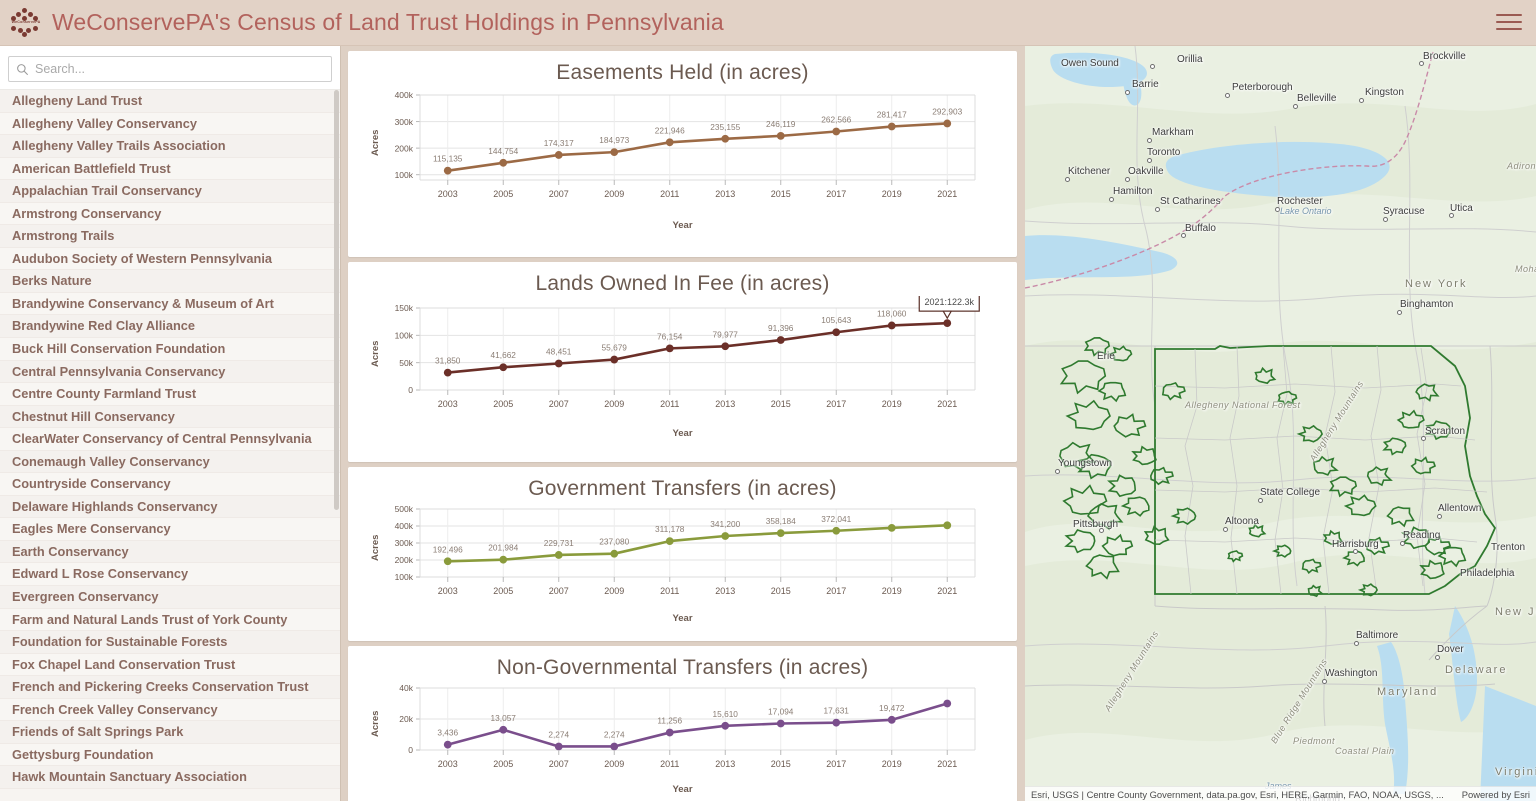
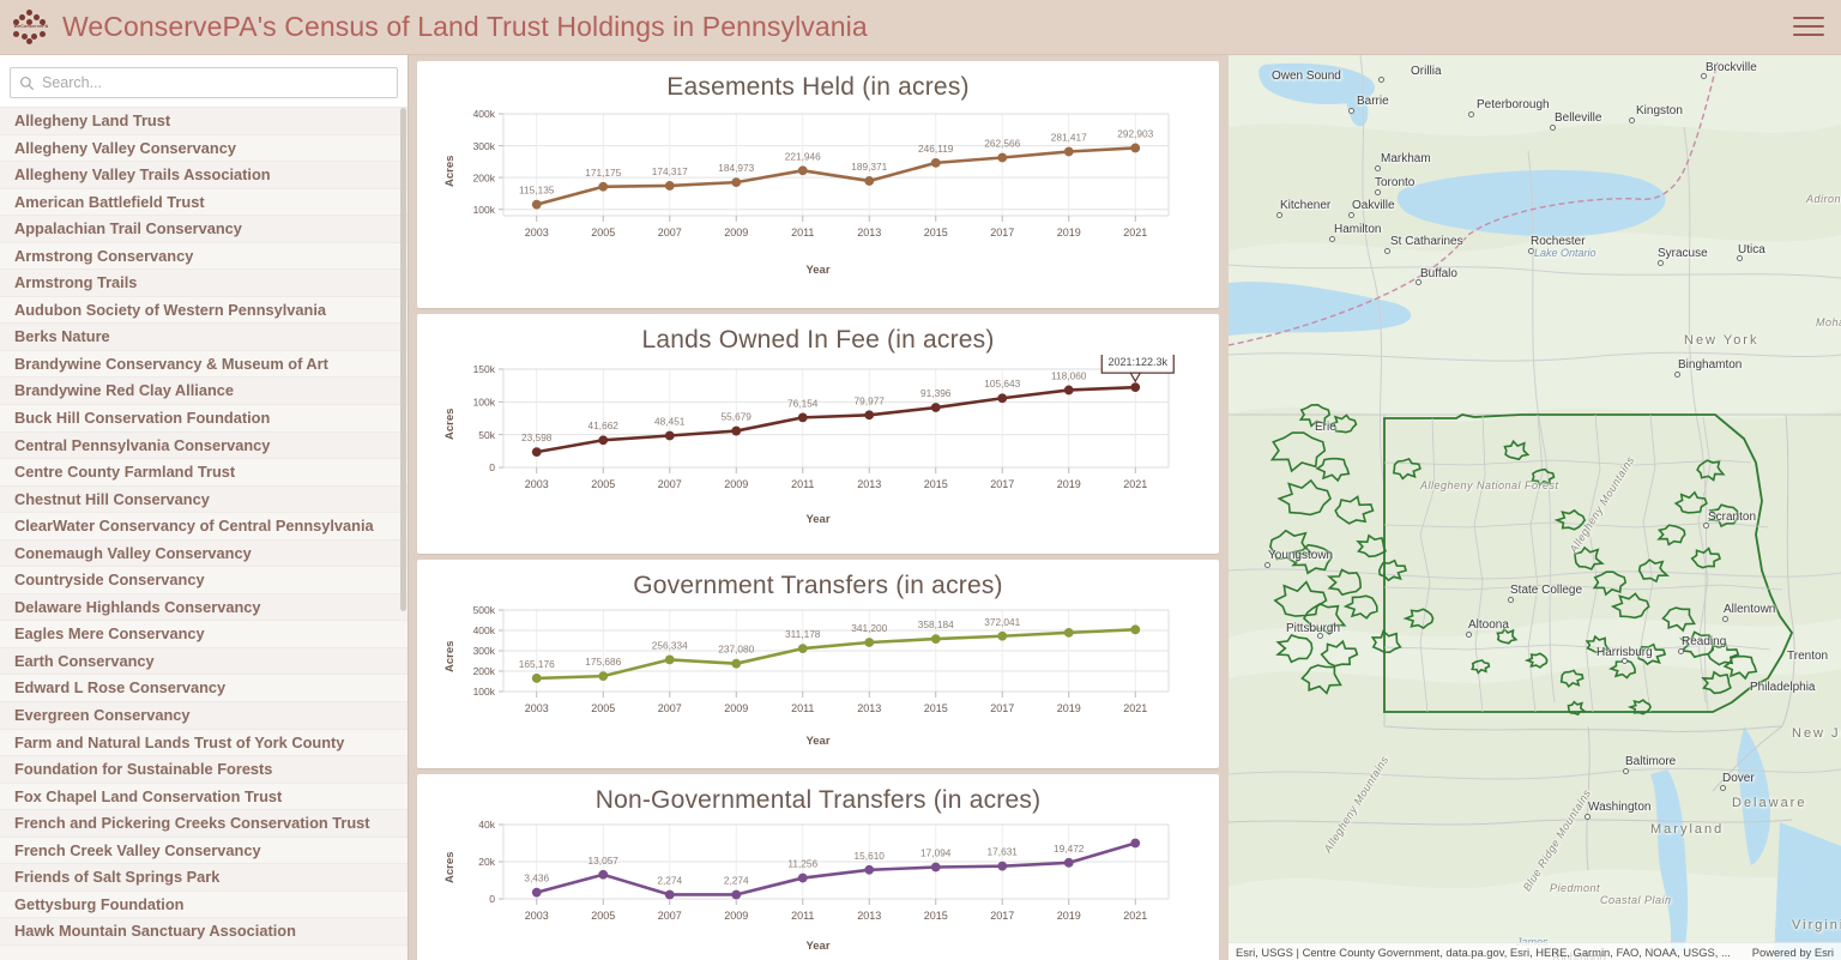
Easements Held (in acres)/2005: 144,754 -> 171,175
Easements Held (in acres)/2013: 235,155 -> 189,371
Lands Owned In Fee (in acres)/2003: 31,850 -> 23,598
Government Transfers (in acres)/2003: 192,496 -> 165,176
Government Transfers (in acres)/2005: 201,984 -> 175,686
Government Transfers (in acres)/2007: 229,731 -> 256,334
